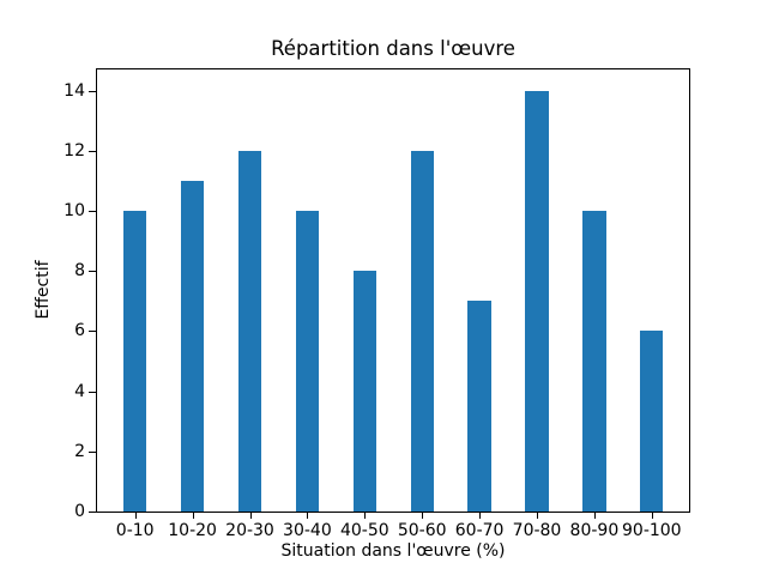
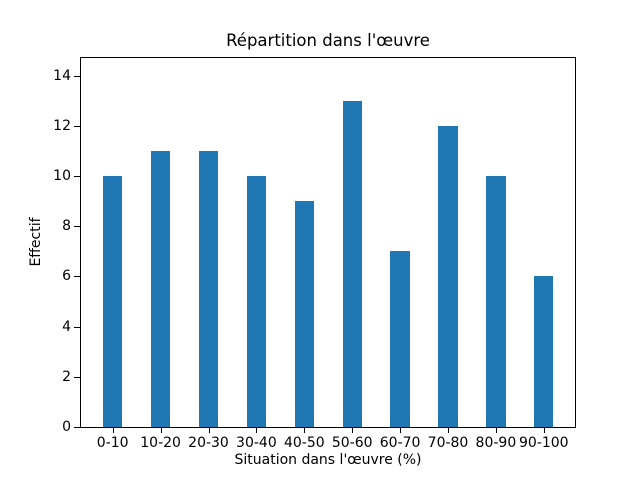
20-30: 12 -> 11
40-50: 8 -> 9
50-60: 12 -> 13
70-80: 14 -> 12
